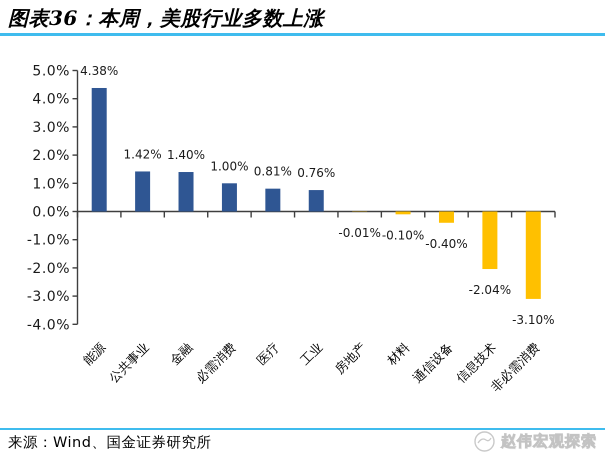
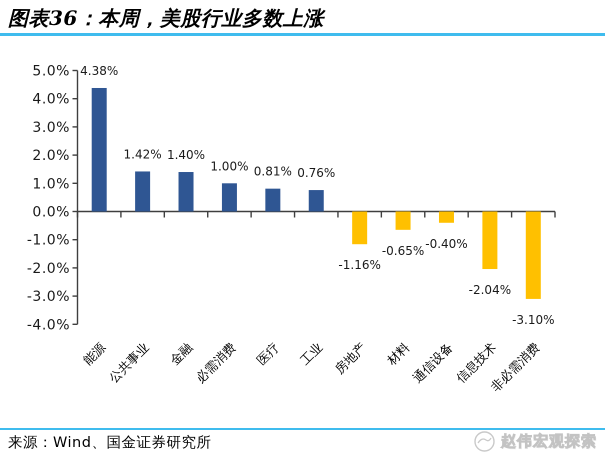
房地产: -0.01% -> -1.16%
材料: -0.10% -> -0.65%
